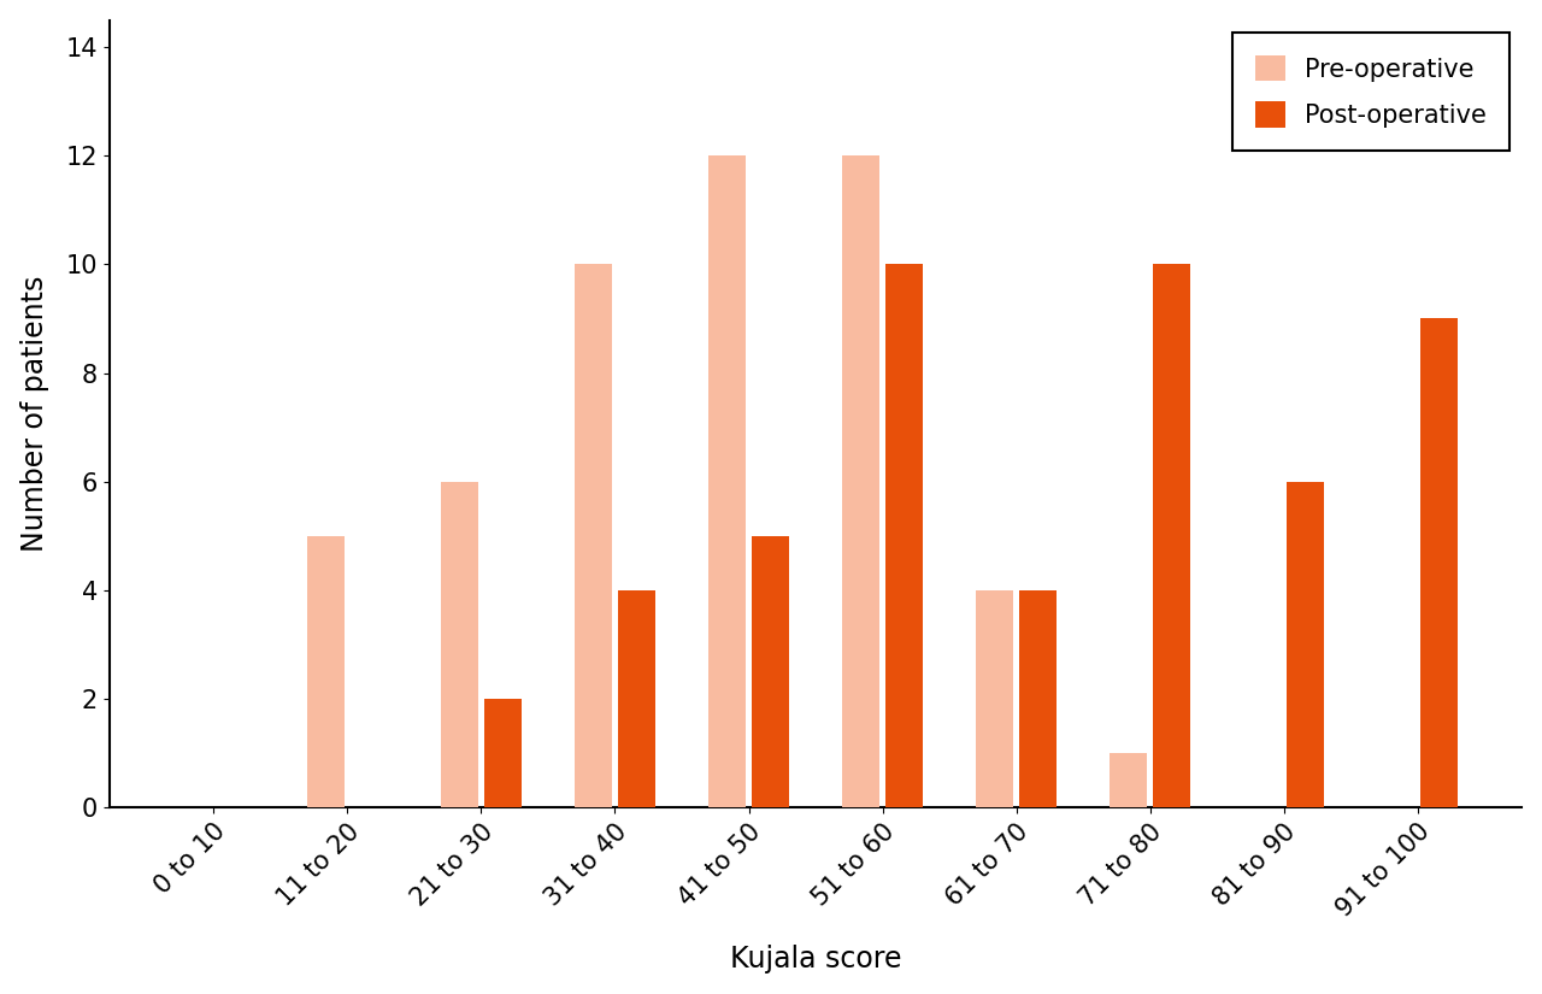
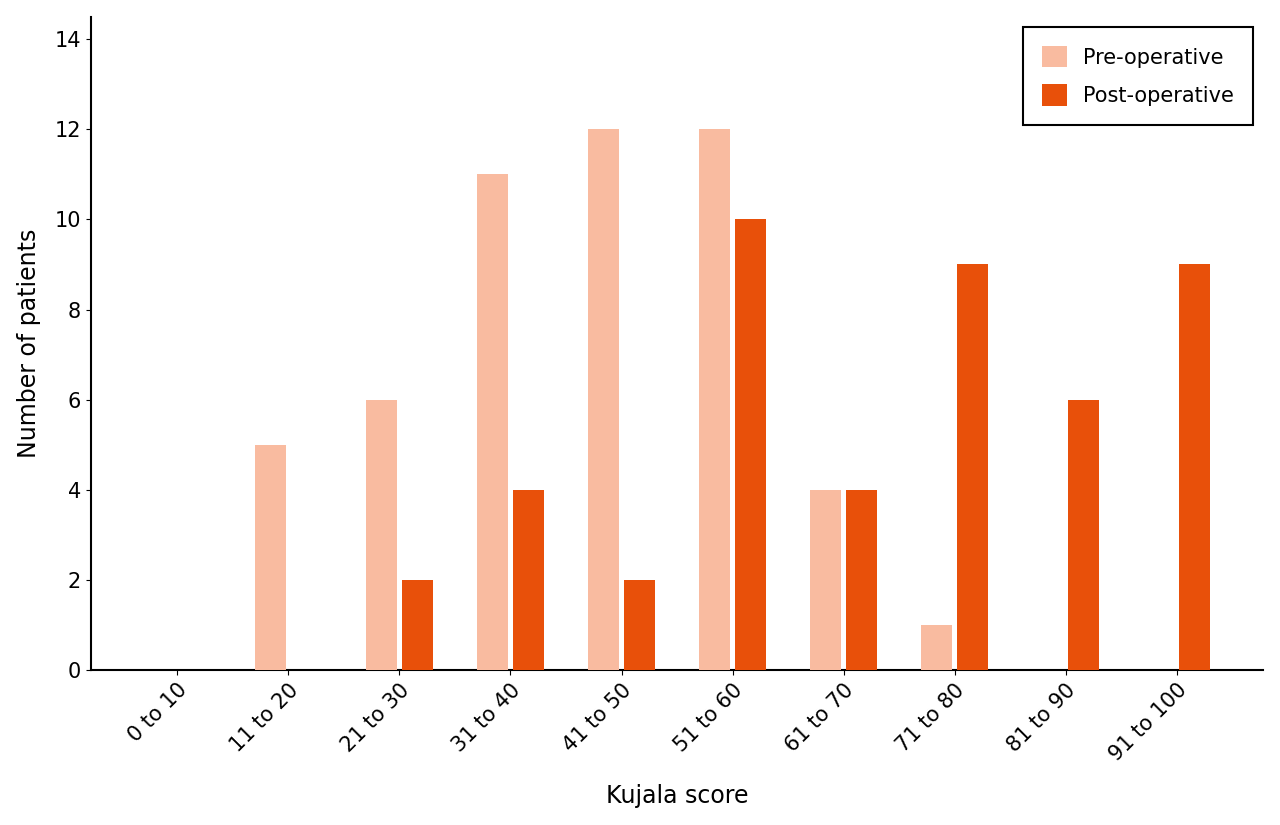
Pre-operative/31 to 40: 10 -> 11
Post-operative/41 to 50: 5 -> 2
Post-operative/71 to 80: 10 -> 9
